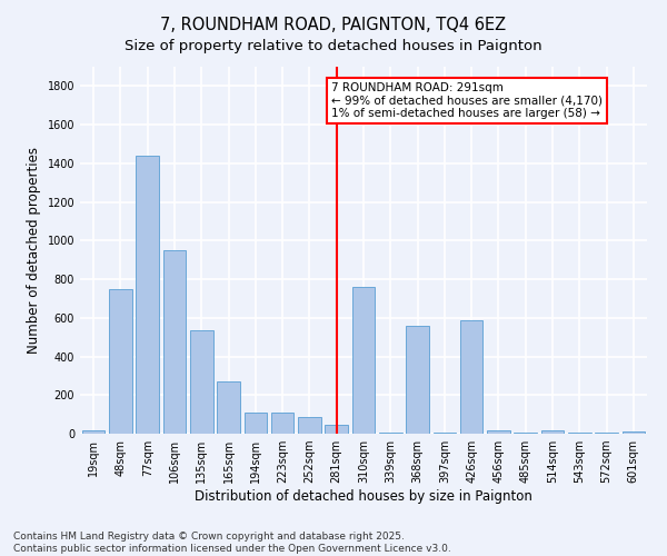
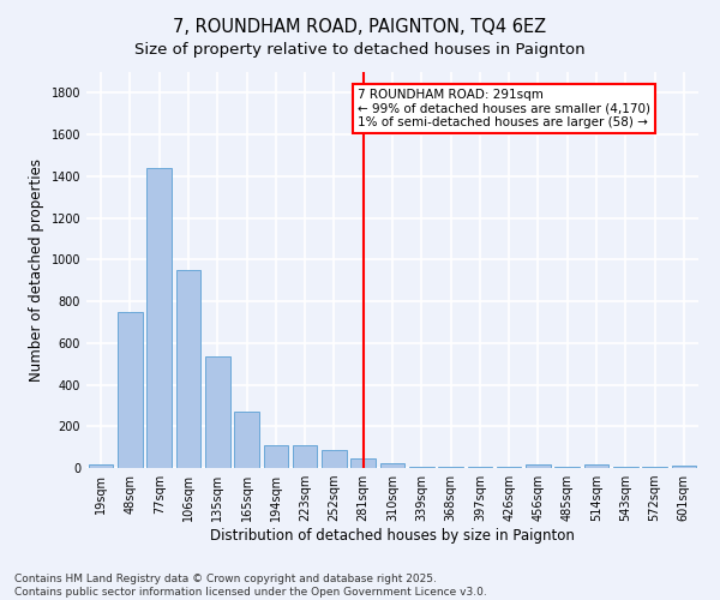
310sqm: 760 -> 20
368sqm: 560 -> 0
426sqm: 590 -> 0
